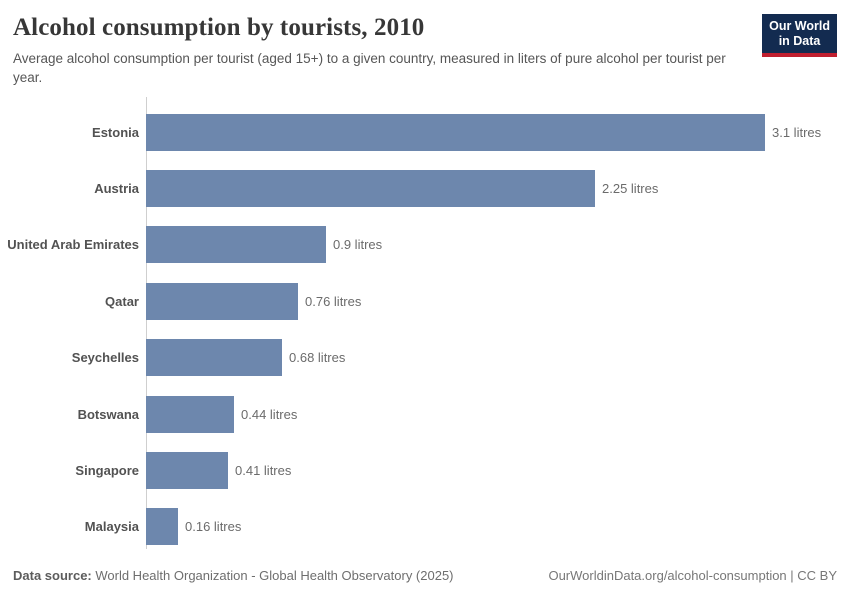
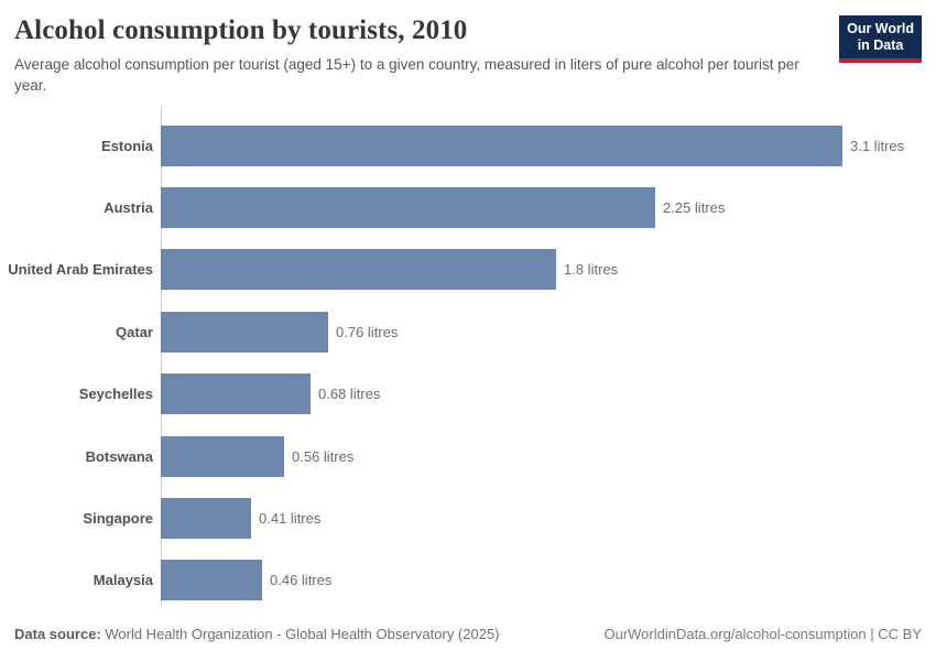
United Arab Emirates: 0.9 -> 1.8
Botswana: 0.44 -> 0.56
Malaysia: 0.16 -> 0.46
